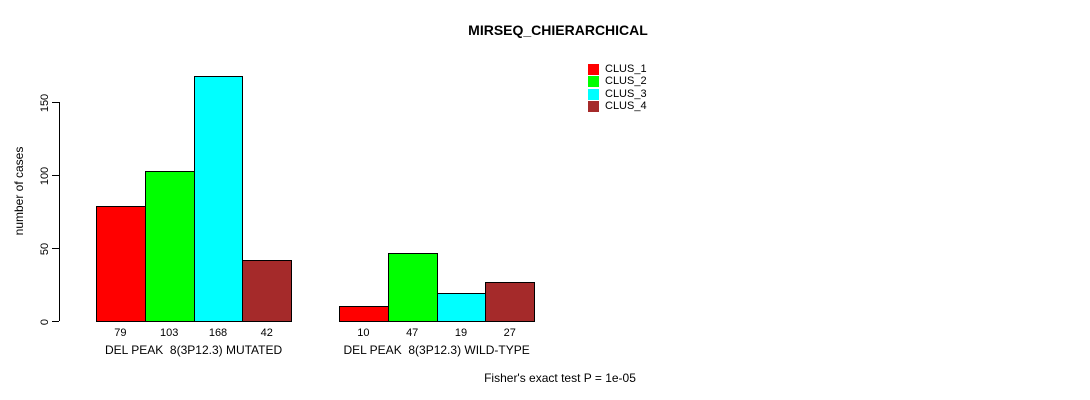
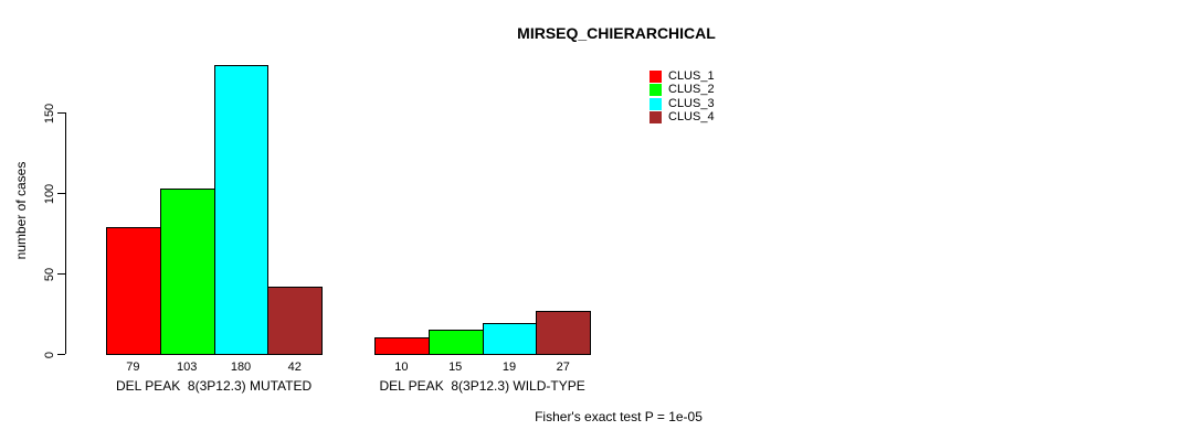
CLUS_3/DEL PEAK 8(3P12.3) MUTATED: 168 -> 180
CLUS_2/DEL PEAK 8(3P12.3) WILD-TYPE: 47 -> 15
